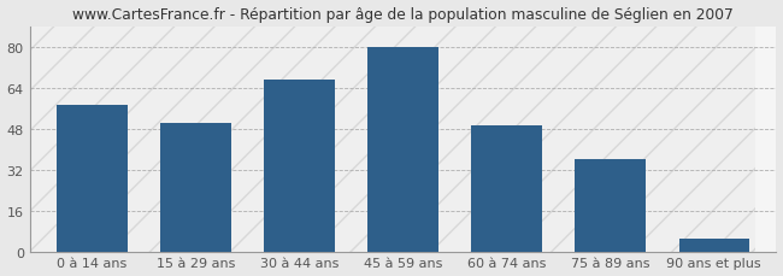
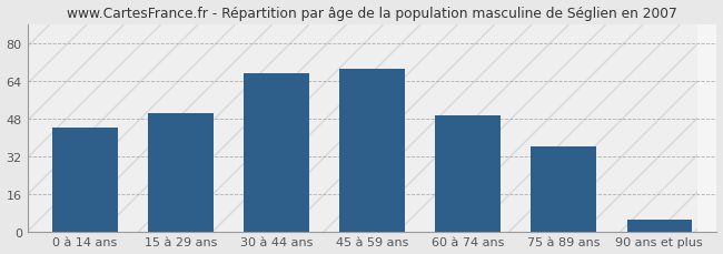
0 à 14 ans: 57 -> 44
45 à 59 ans: 80 -> 69
